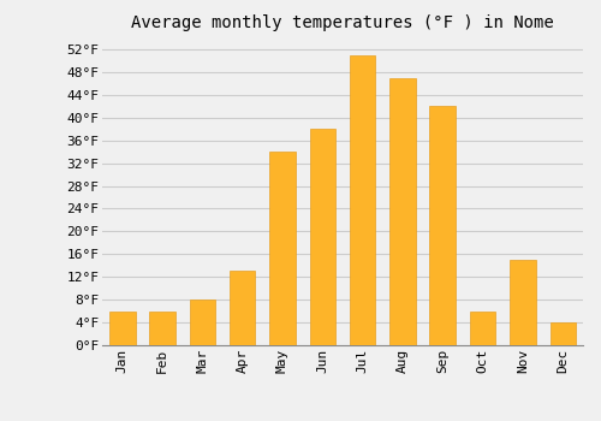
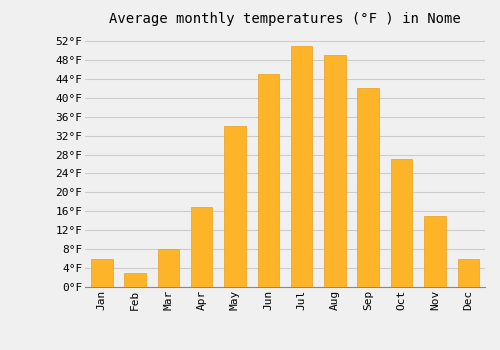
Feb: 6°F -> 3°F
Apr: 13°F -> 17°F
Jun: 38°F -> 45°F
Aug: 47°F -> 49°F
Oct: 6°F -> 27°F
Dec: 4°F -> 6°F
